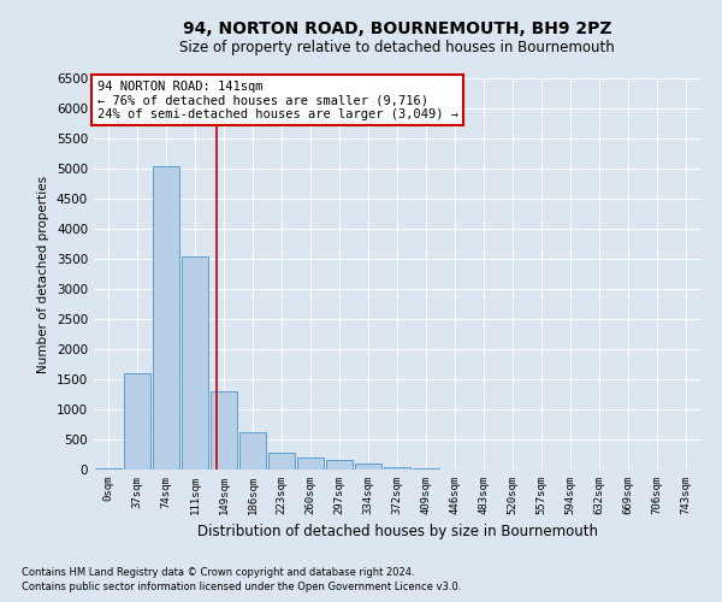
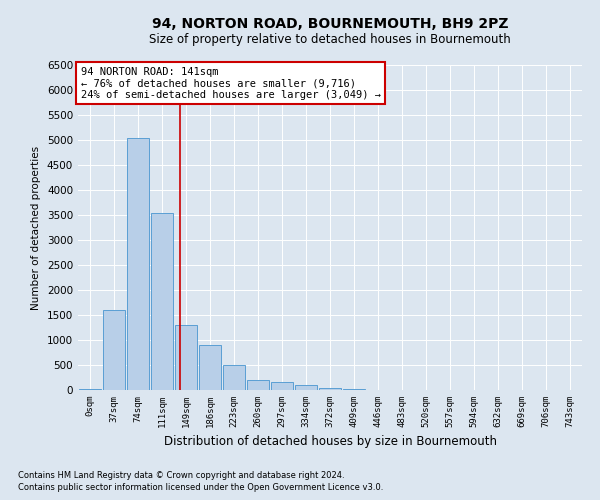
186sqm: 620 -> 900
223sqm: 280 -> 500
